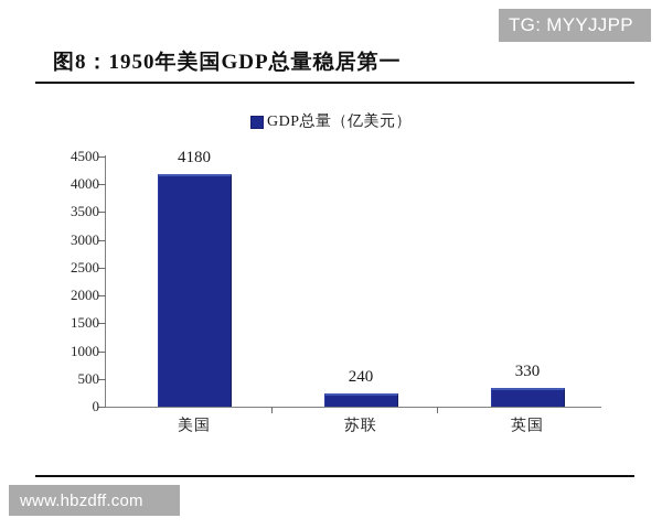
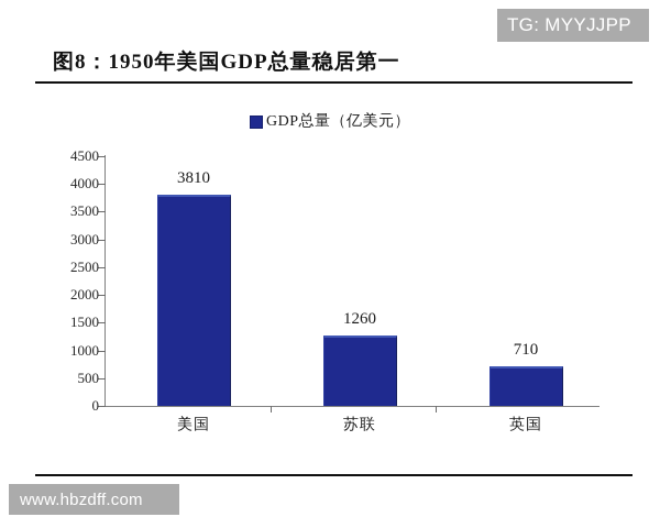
美国: 4180 -> 3810
苏联: 240 -> 1260
英国: 330 -> 710
